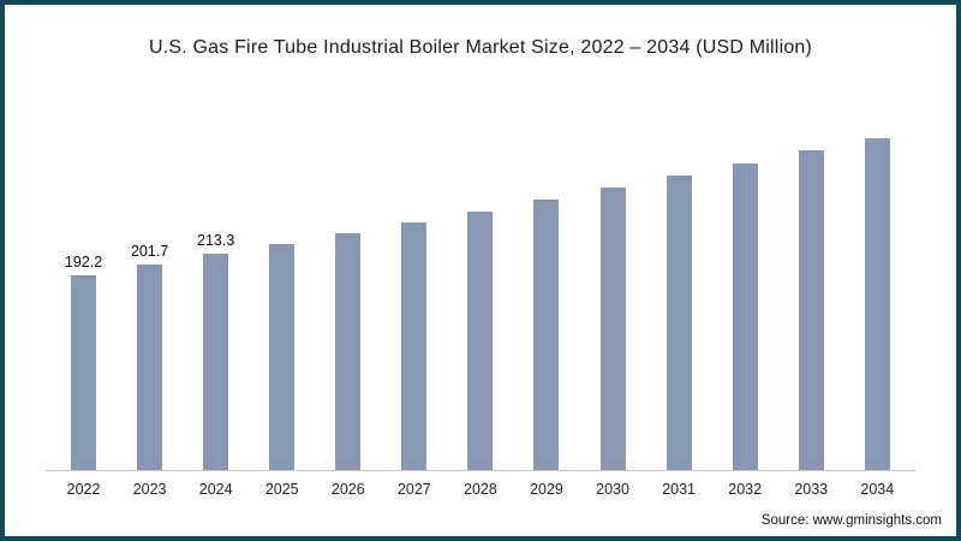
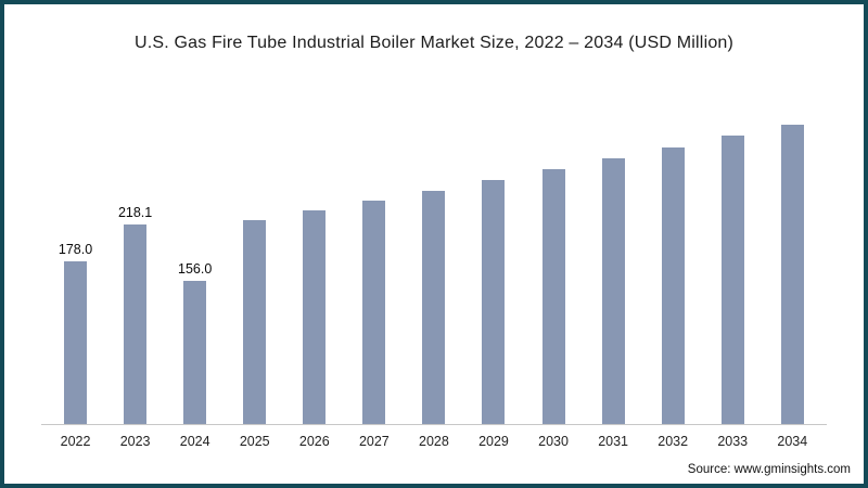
2022: 192.2 -> 178.0
2023: 201.7 -> 218.1
2024: 213.3 -> 156.0
